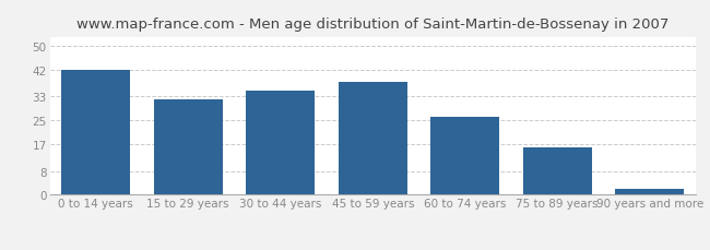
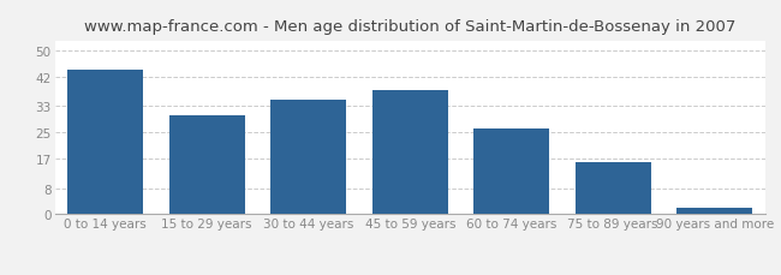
0 to 14 years: 42 -> 44
15 to 29 years: 32 -> 30
